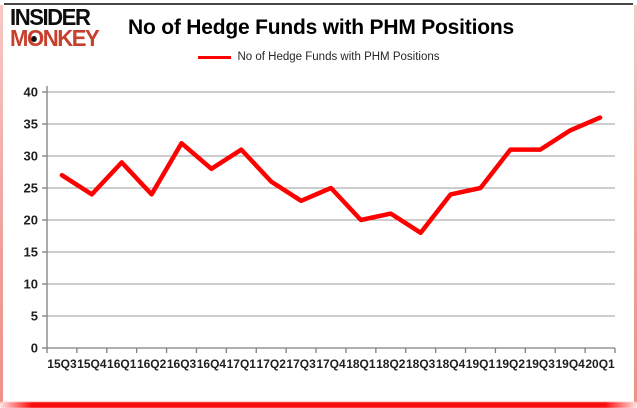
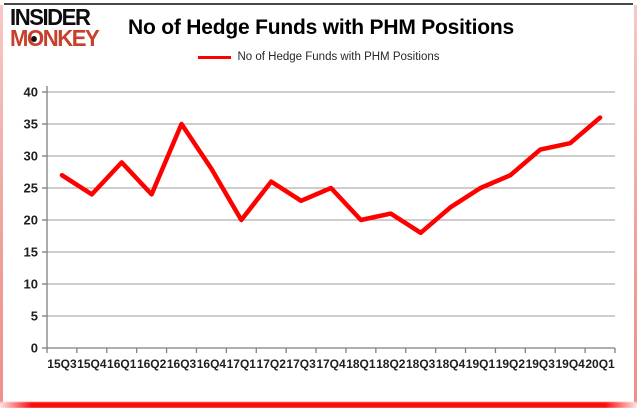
16Q3: 32 -> 35
17Q1: 31 -> 20
18Q4: 24 -> 22
19Q2: 31 -> 27
19Q4: 34 -> 32
